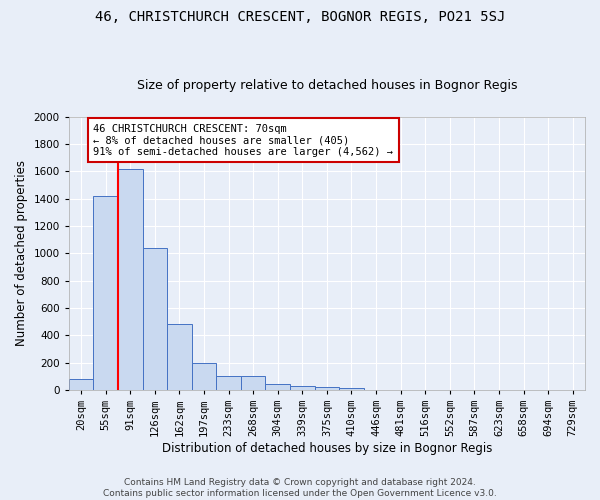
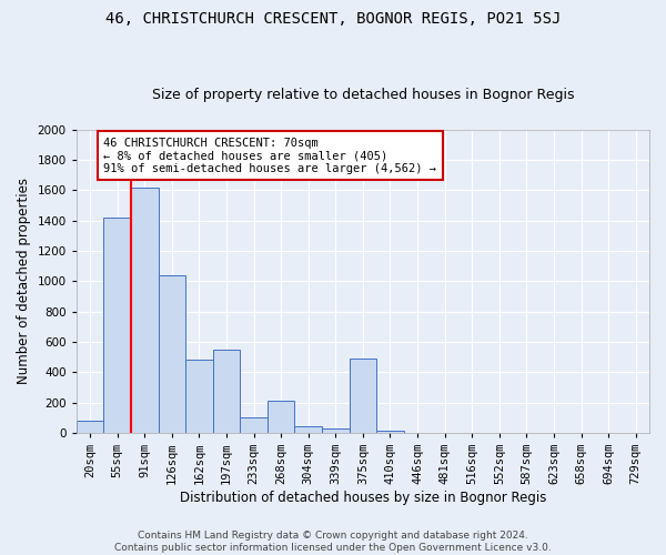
197sqm: 200 -> 550
268sqm: 100 -> 210
375sqm: 20 -> 490
